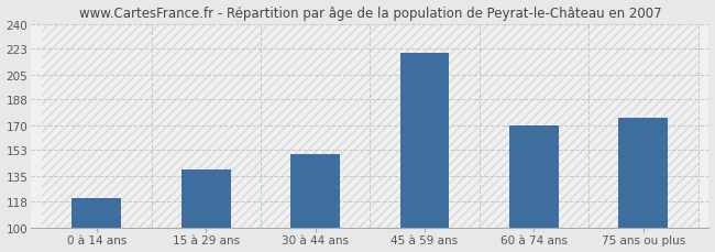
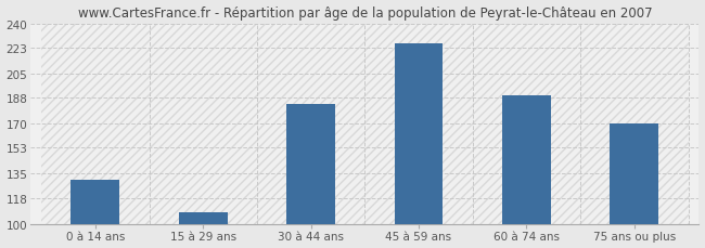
0 à 14 ans: 120 -> 131
15 à 29 ans: 140 -> 108
30 à 44 ans: 150 -> 184
45 à 59 ans: 220 -> 226
60 à 74 ans: 170 -> 190
75 ans ou plus: 175 -> 170
